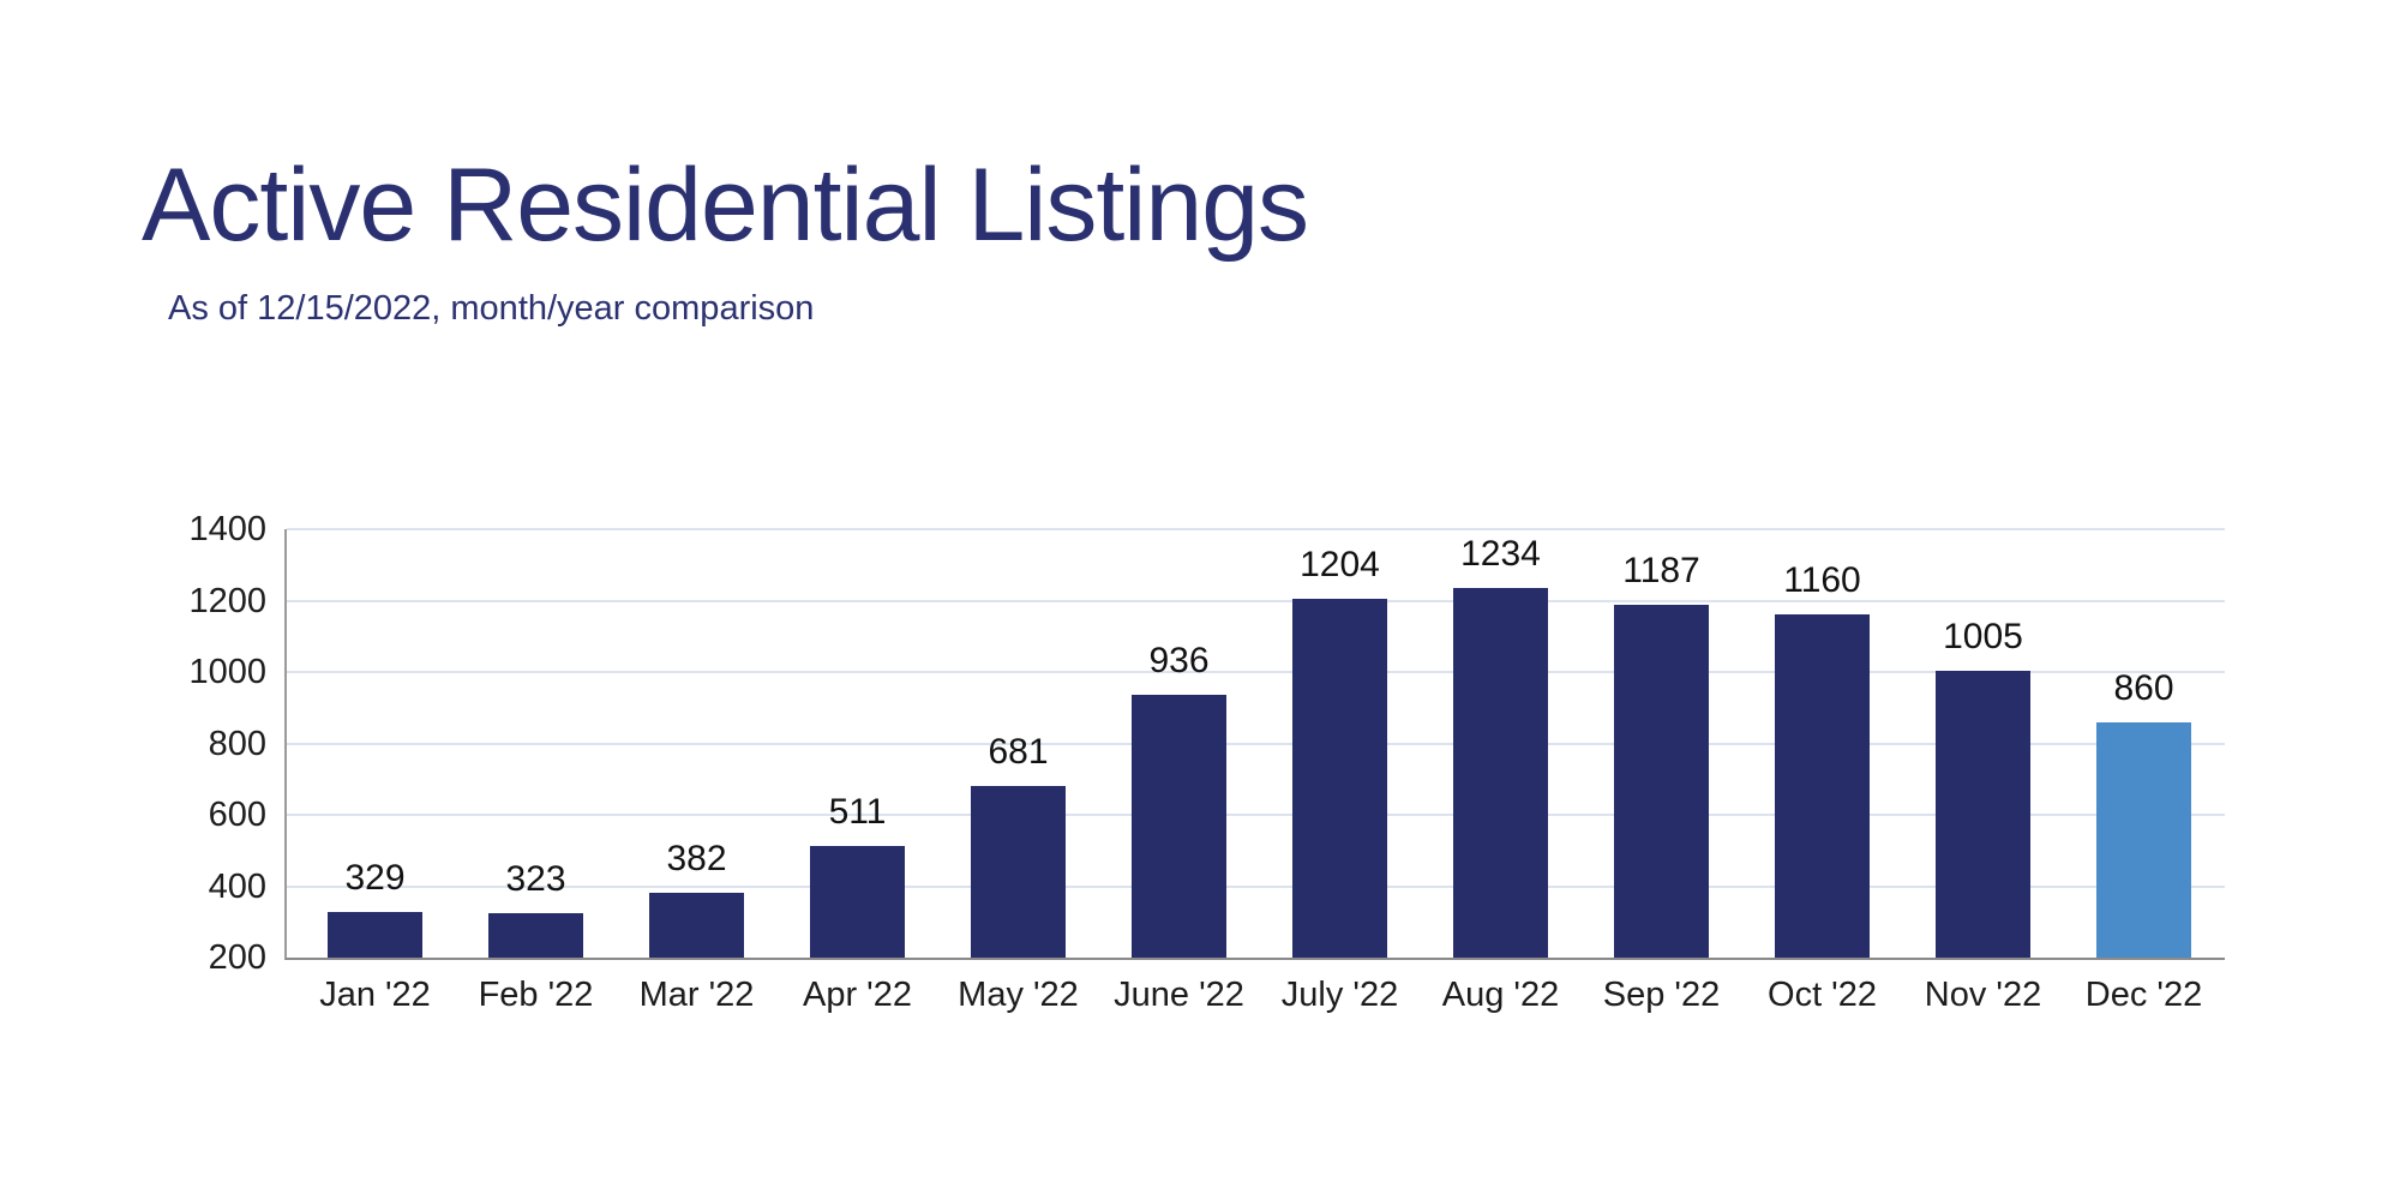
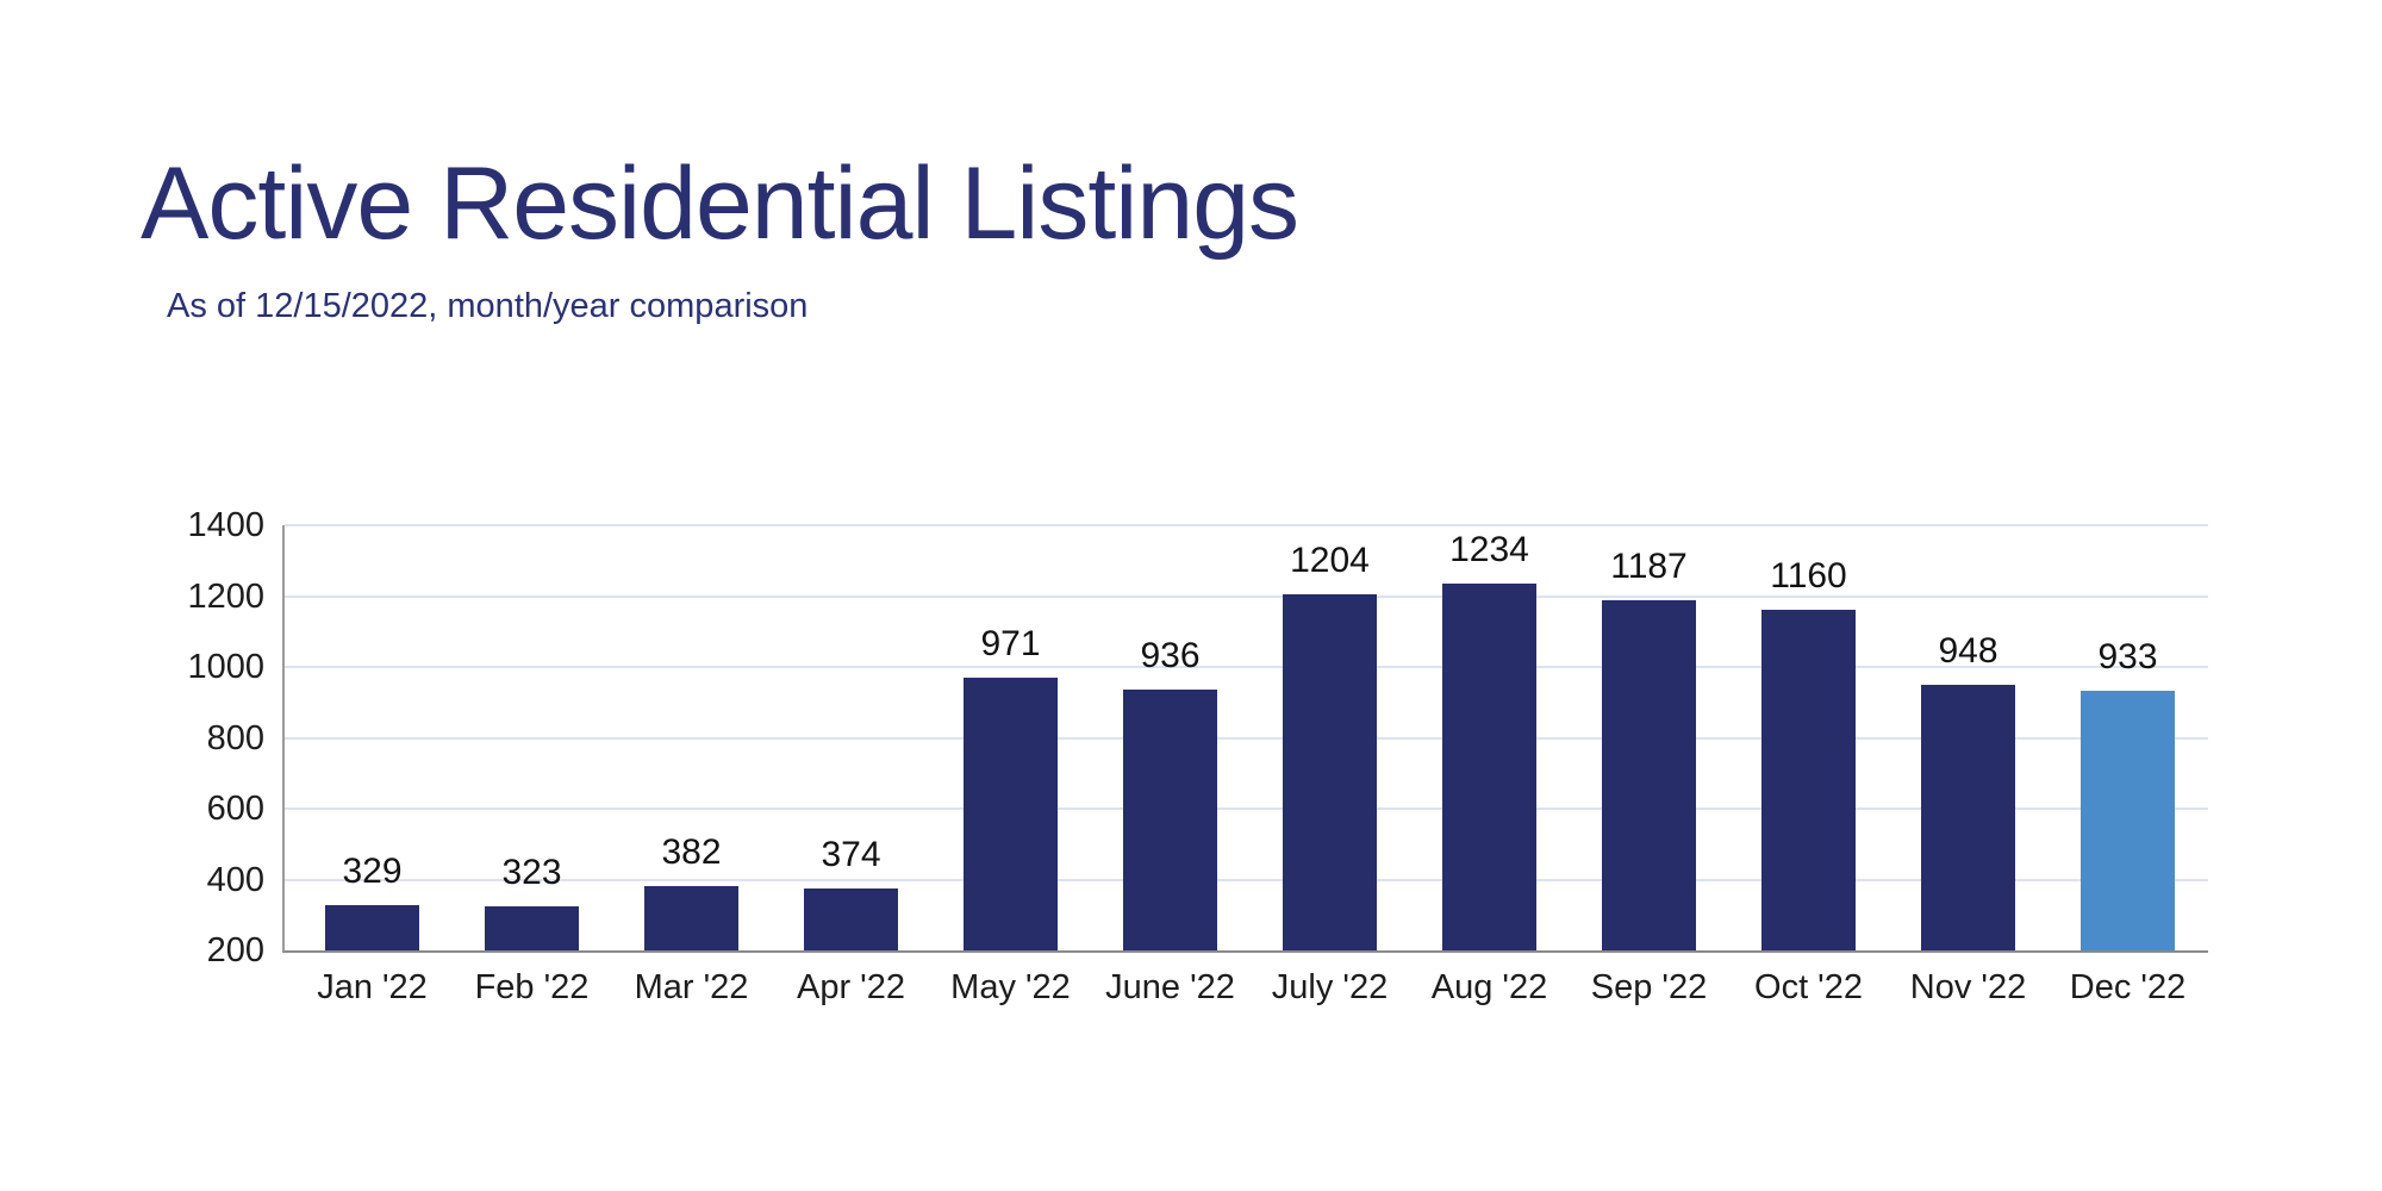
Apr '22: 511 -> 374
May '22: 681 -> 971
Nov '22: 1005 -> 948
Dec '22: 860 -> 933
